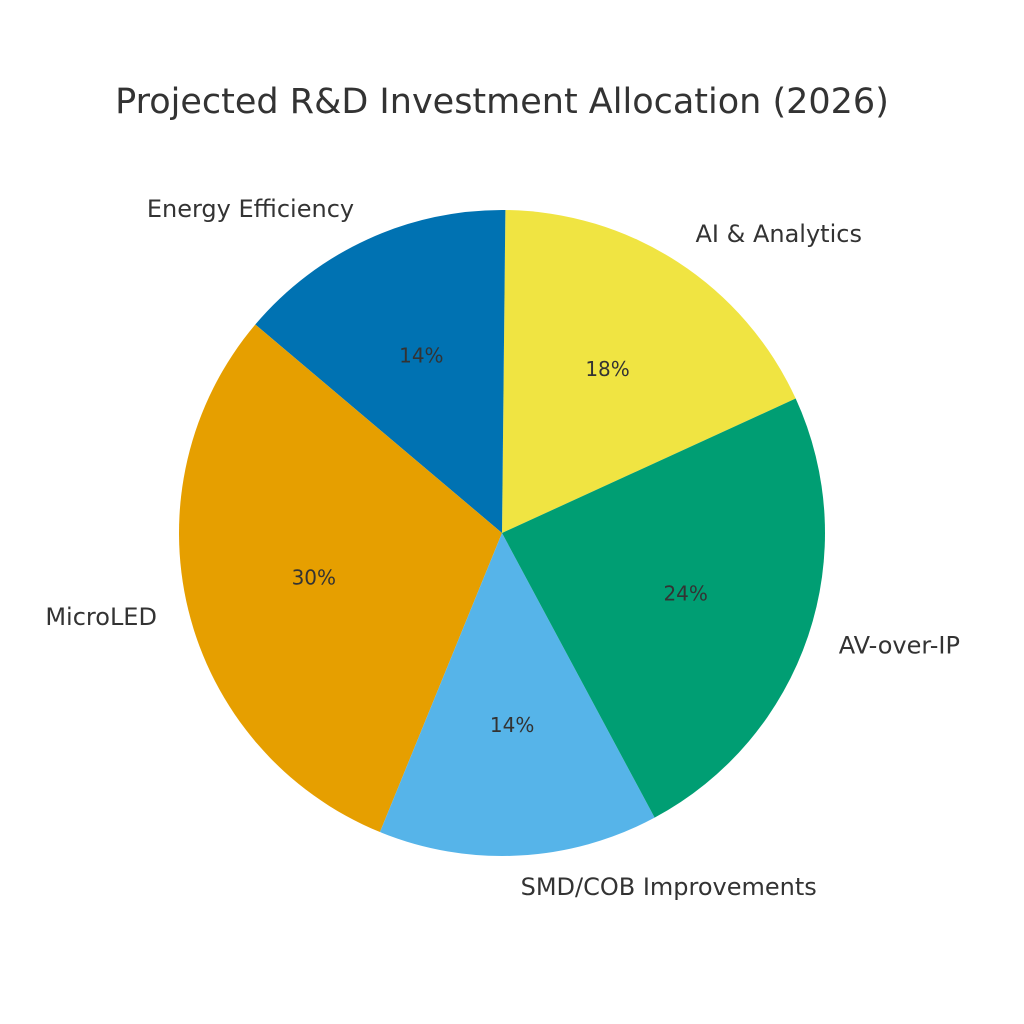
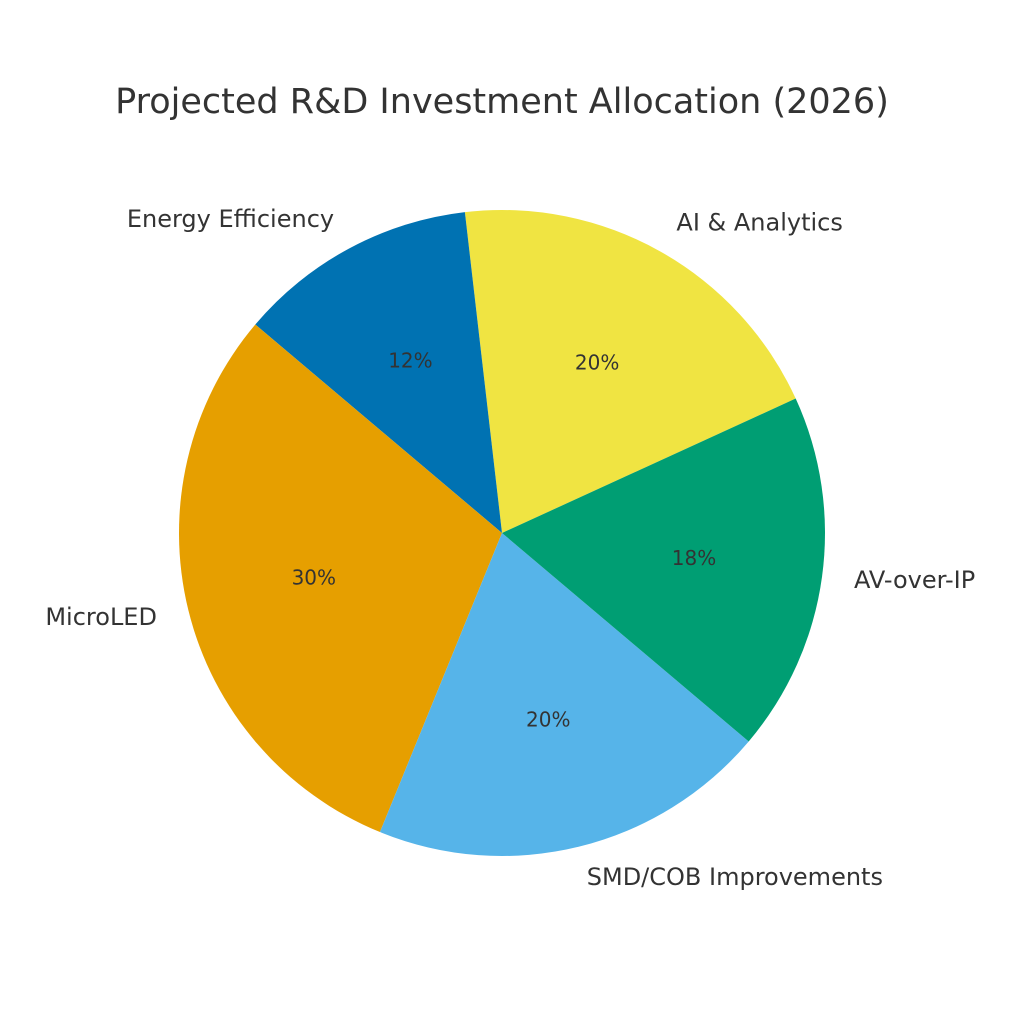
AI & Analytics: 18% -> 20%
Energy Efficiency: 14% -> 12%
SMD/COB Improvements: 14% -> 20%
AV-over-IP: 24% -> 18%
